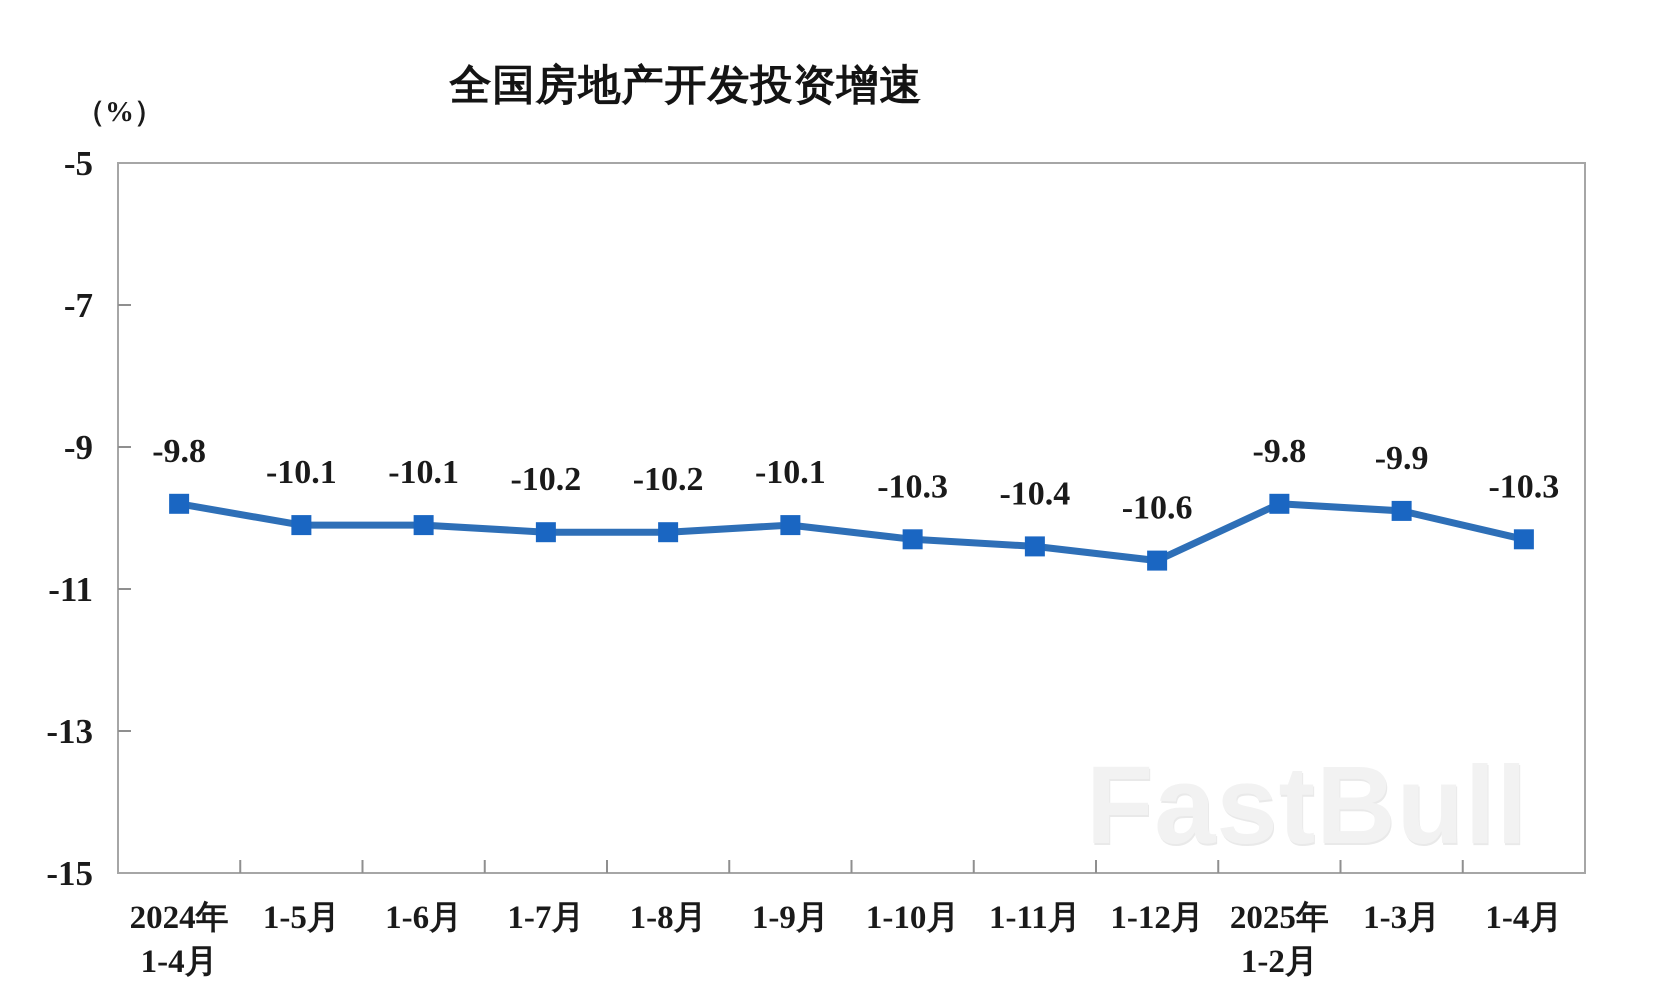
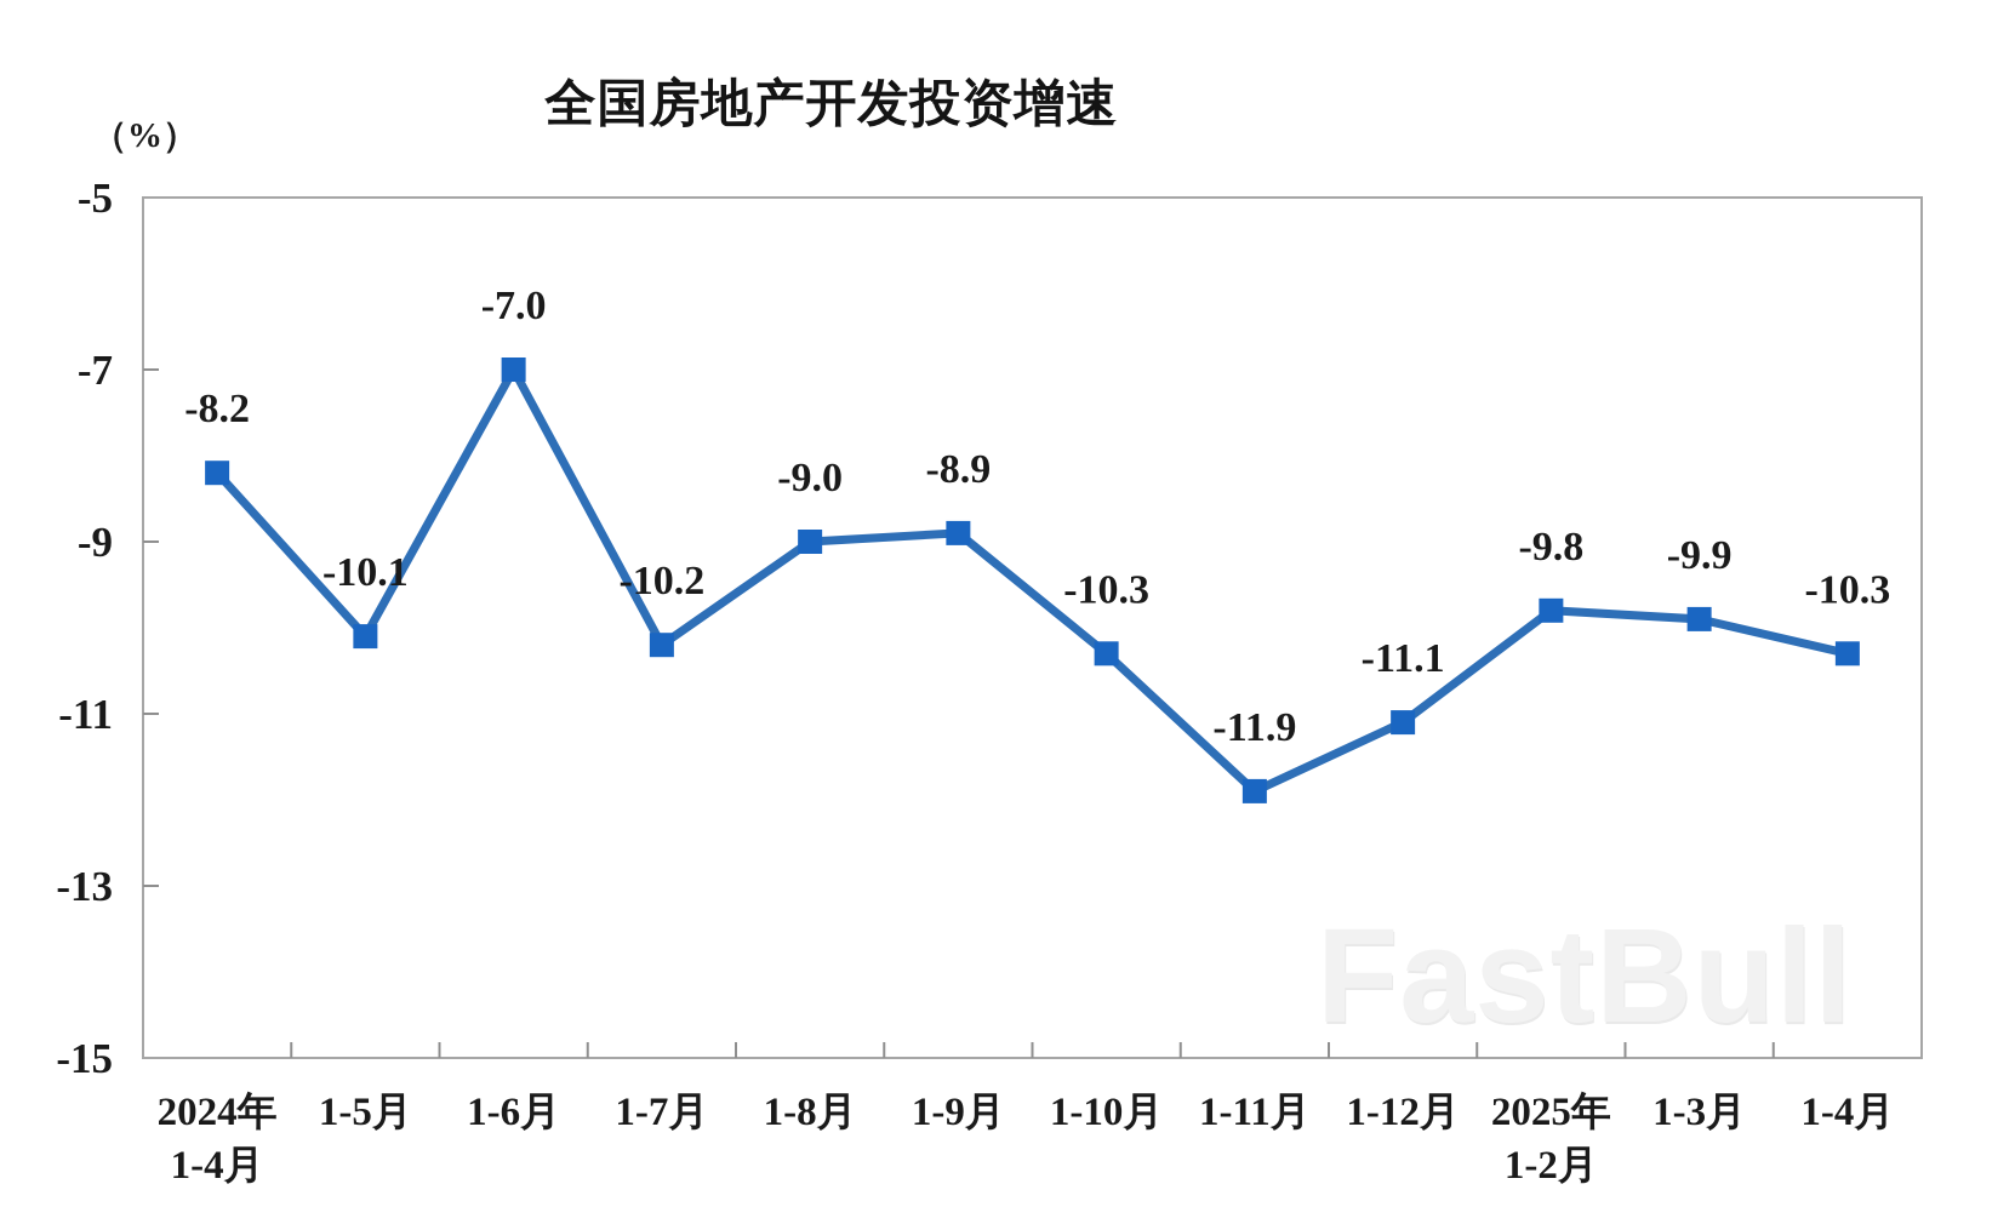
2024年 1-4月: -9.8 -> -8.2
1-6月: -10.1 -> -7.0
1-8月: -10.2 -> -9.0
1-9月: -10.1 -> -8.9
1-11月: -10.4 -> -11.9
1-12月: -10.6 -> -11.1
